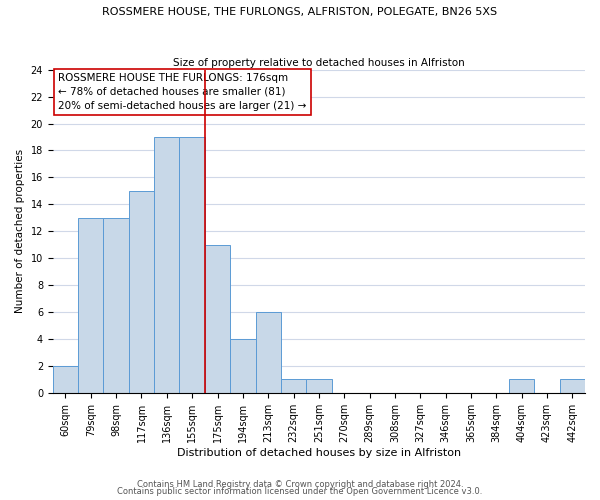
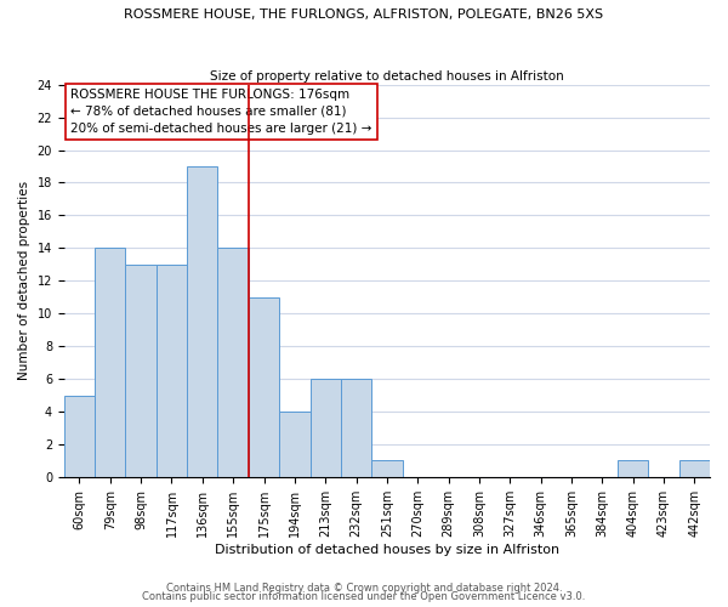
60sqm: 2 -> 5
79sqm: 13 -> 14
117sqm: 15 -> 13
155sqm: 19 -> 14
232sqm: 1 -> 6
